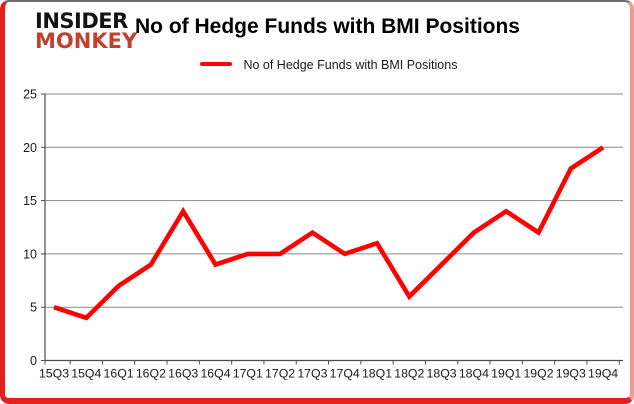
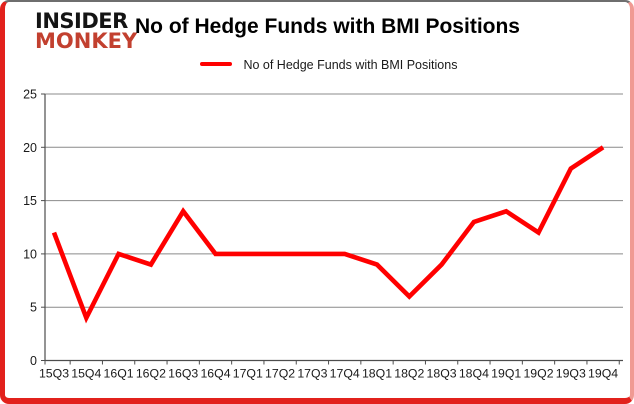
15Q3: 5 -> 12
16Q1: 7 -> 10
16Q4: 9 -> 10
17Q3: 12 -> 10
18Q1: 11 -> 9
18Q4: 12 -> 13
